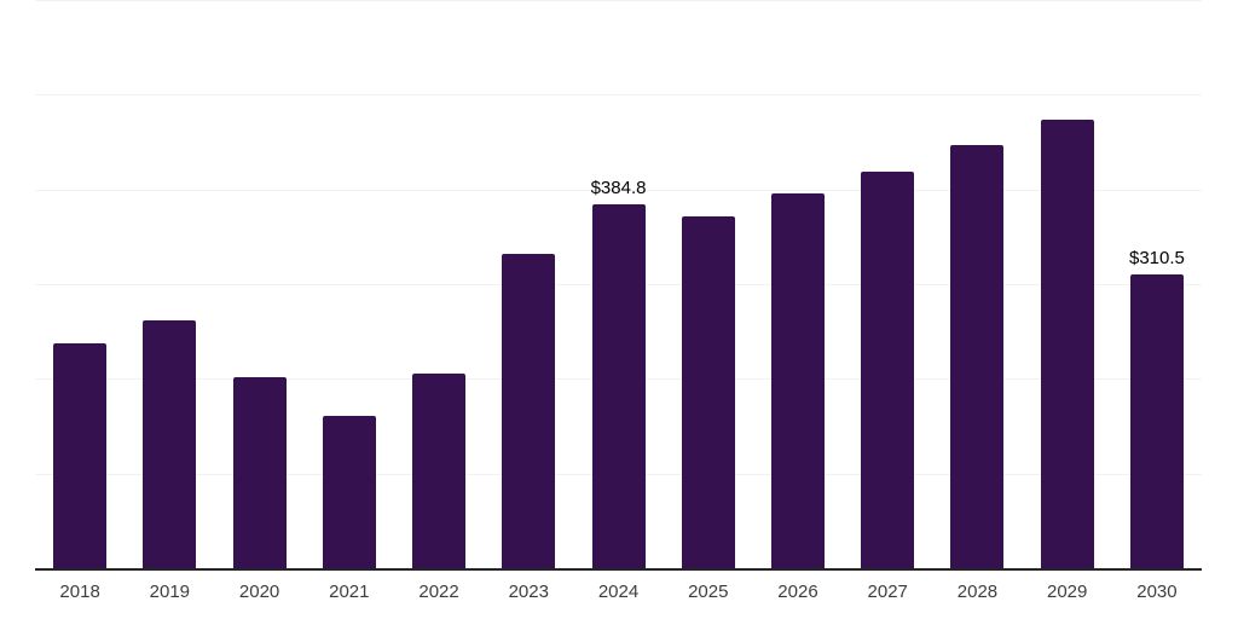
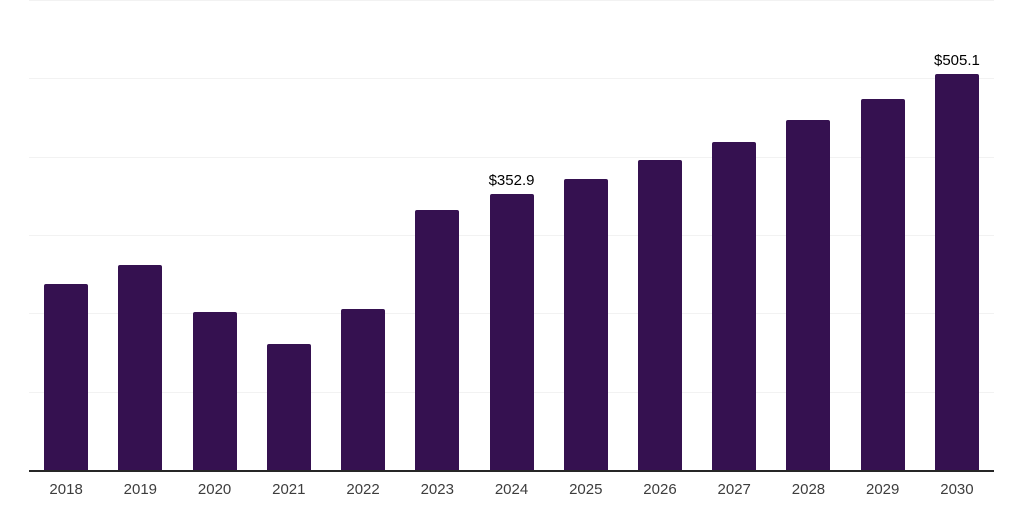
2024: $384.8 -> $352.9
2030: $310.5 -> $505.1
